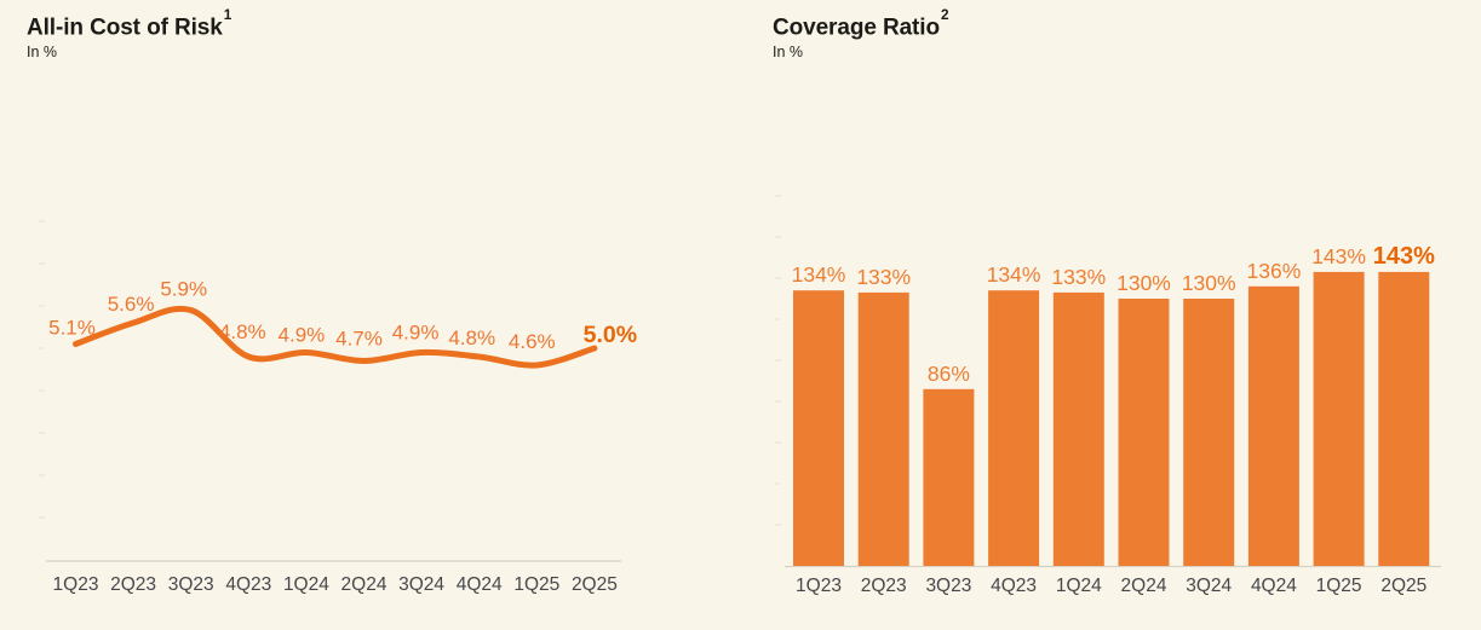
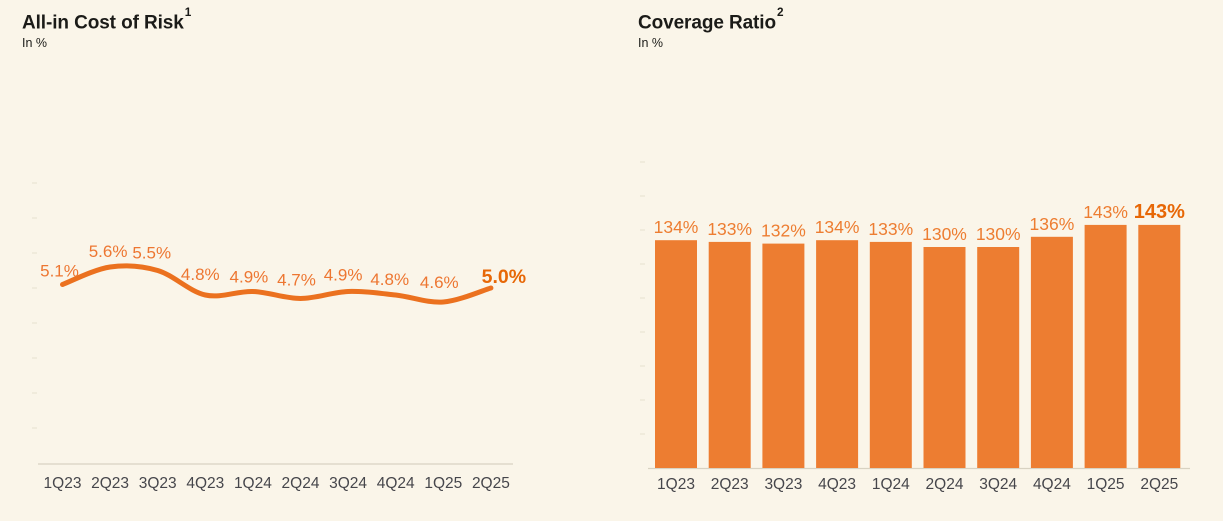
All-in Cost of Risk/3Q23: 5.9% -> 5.5%
Coverage Ratio/3Q23: 86% -> 132%
